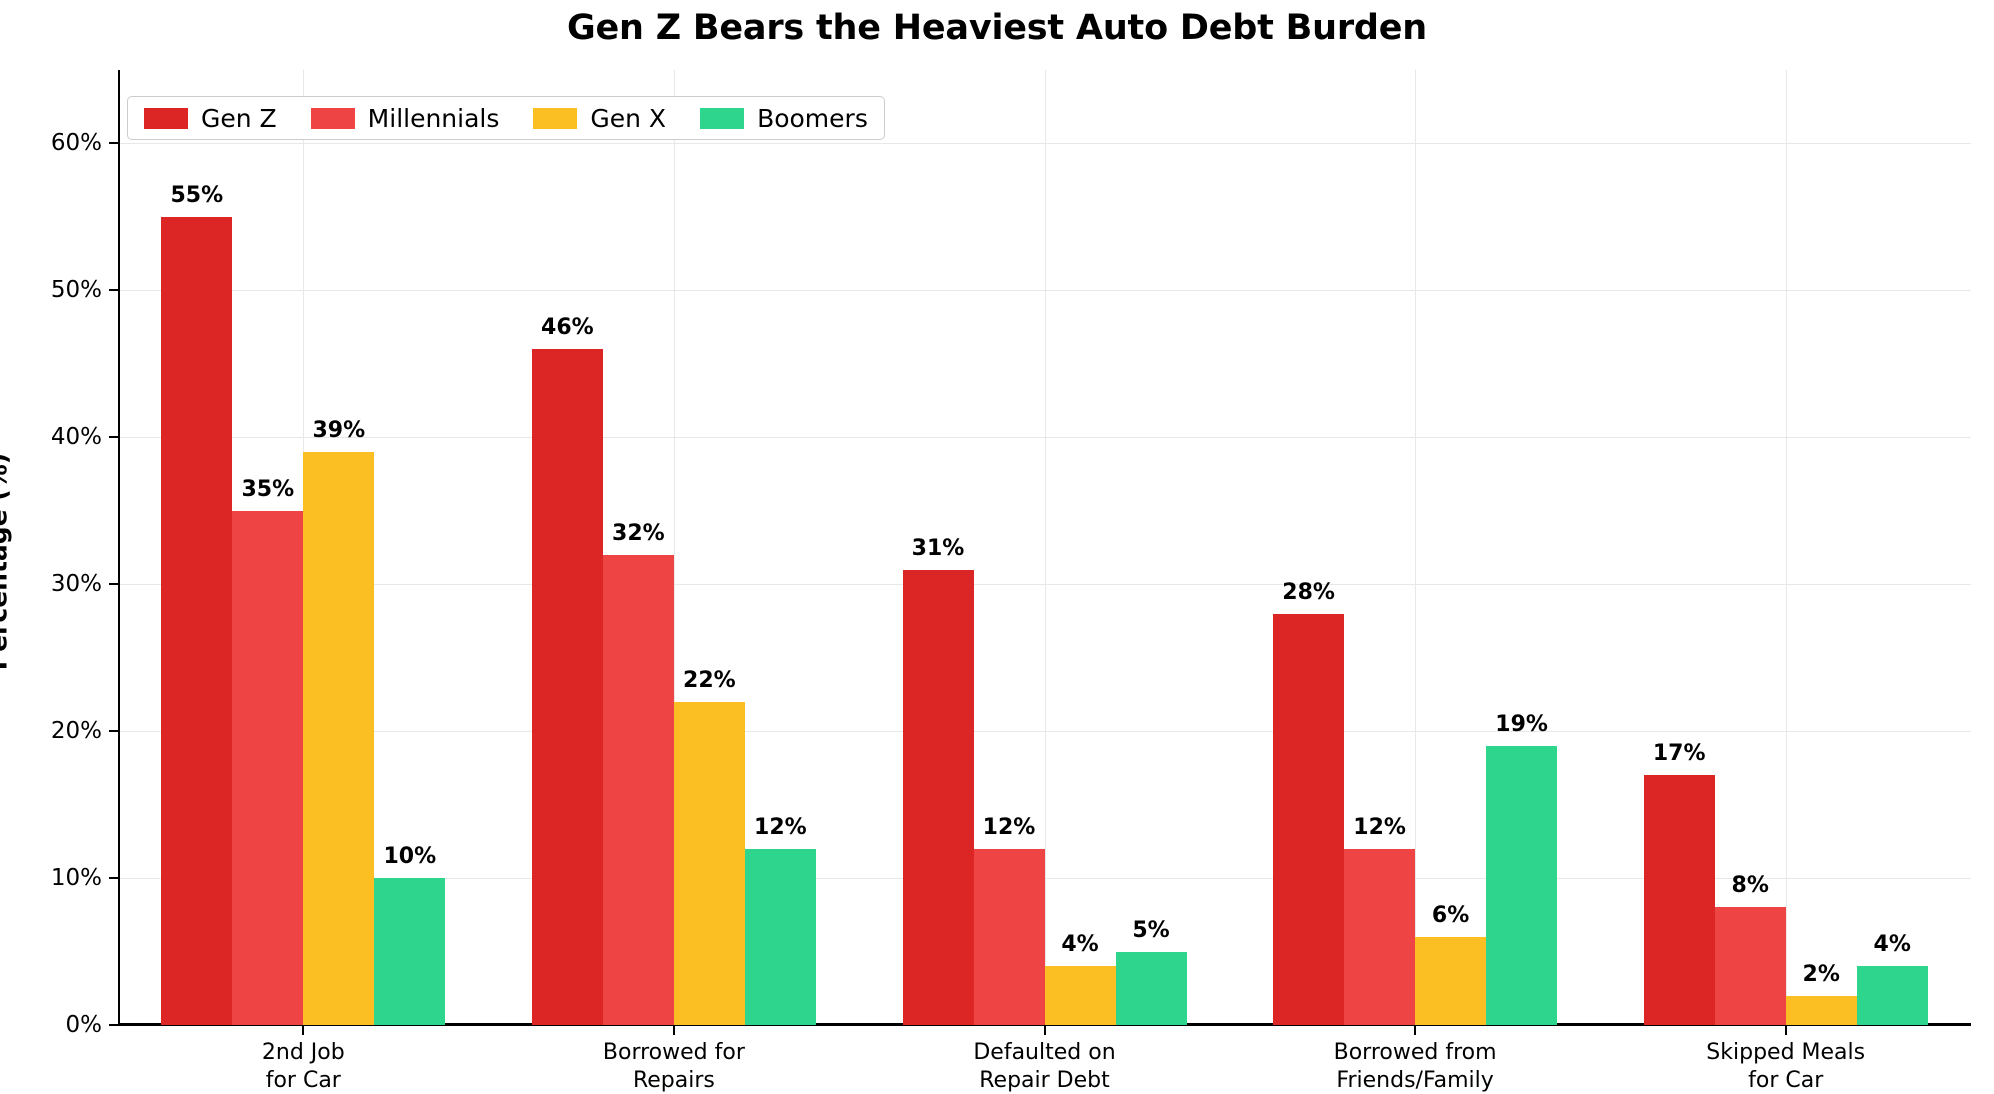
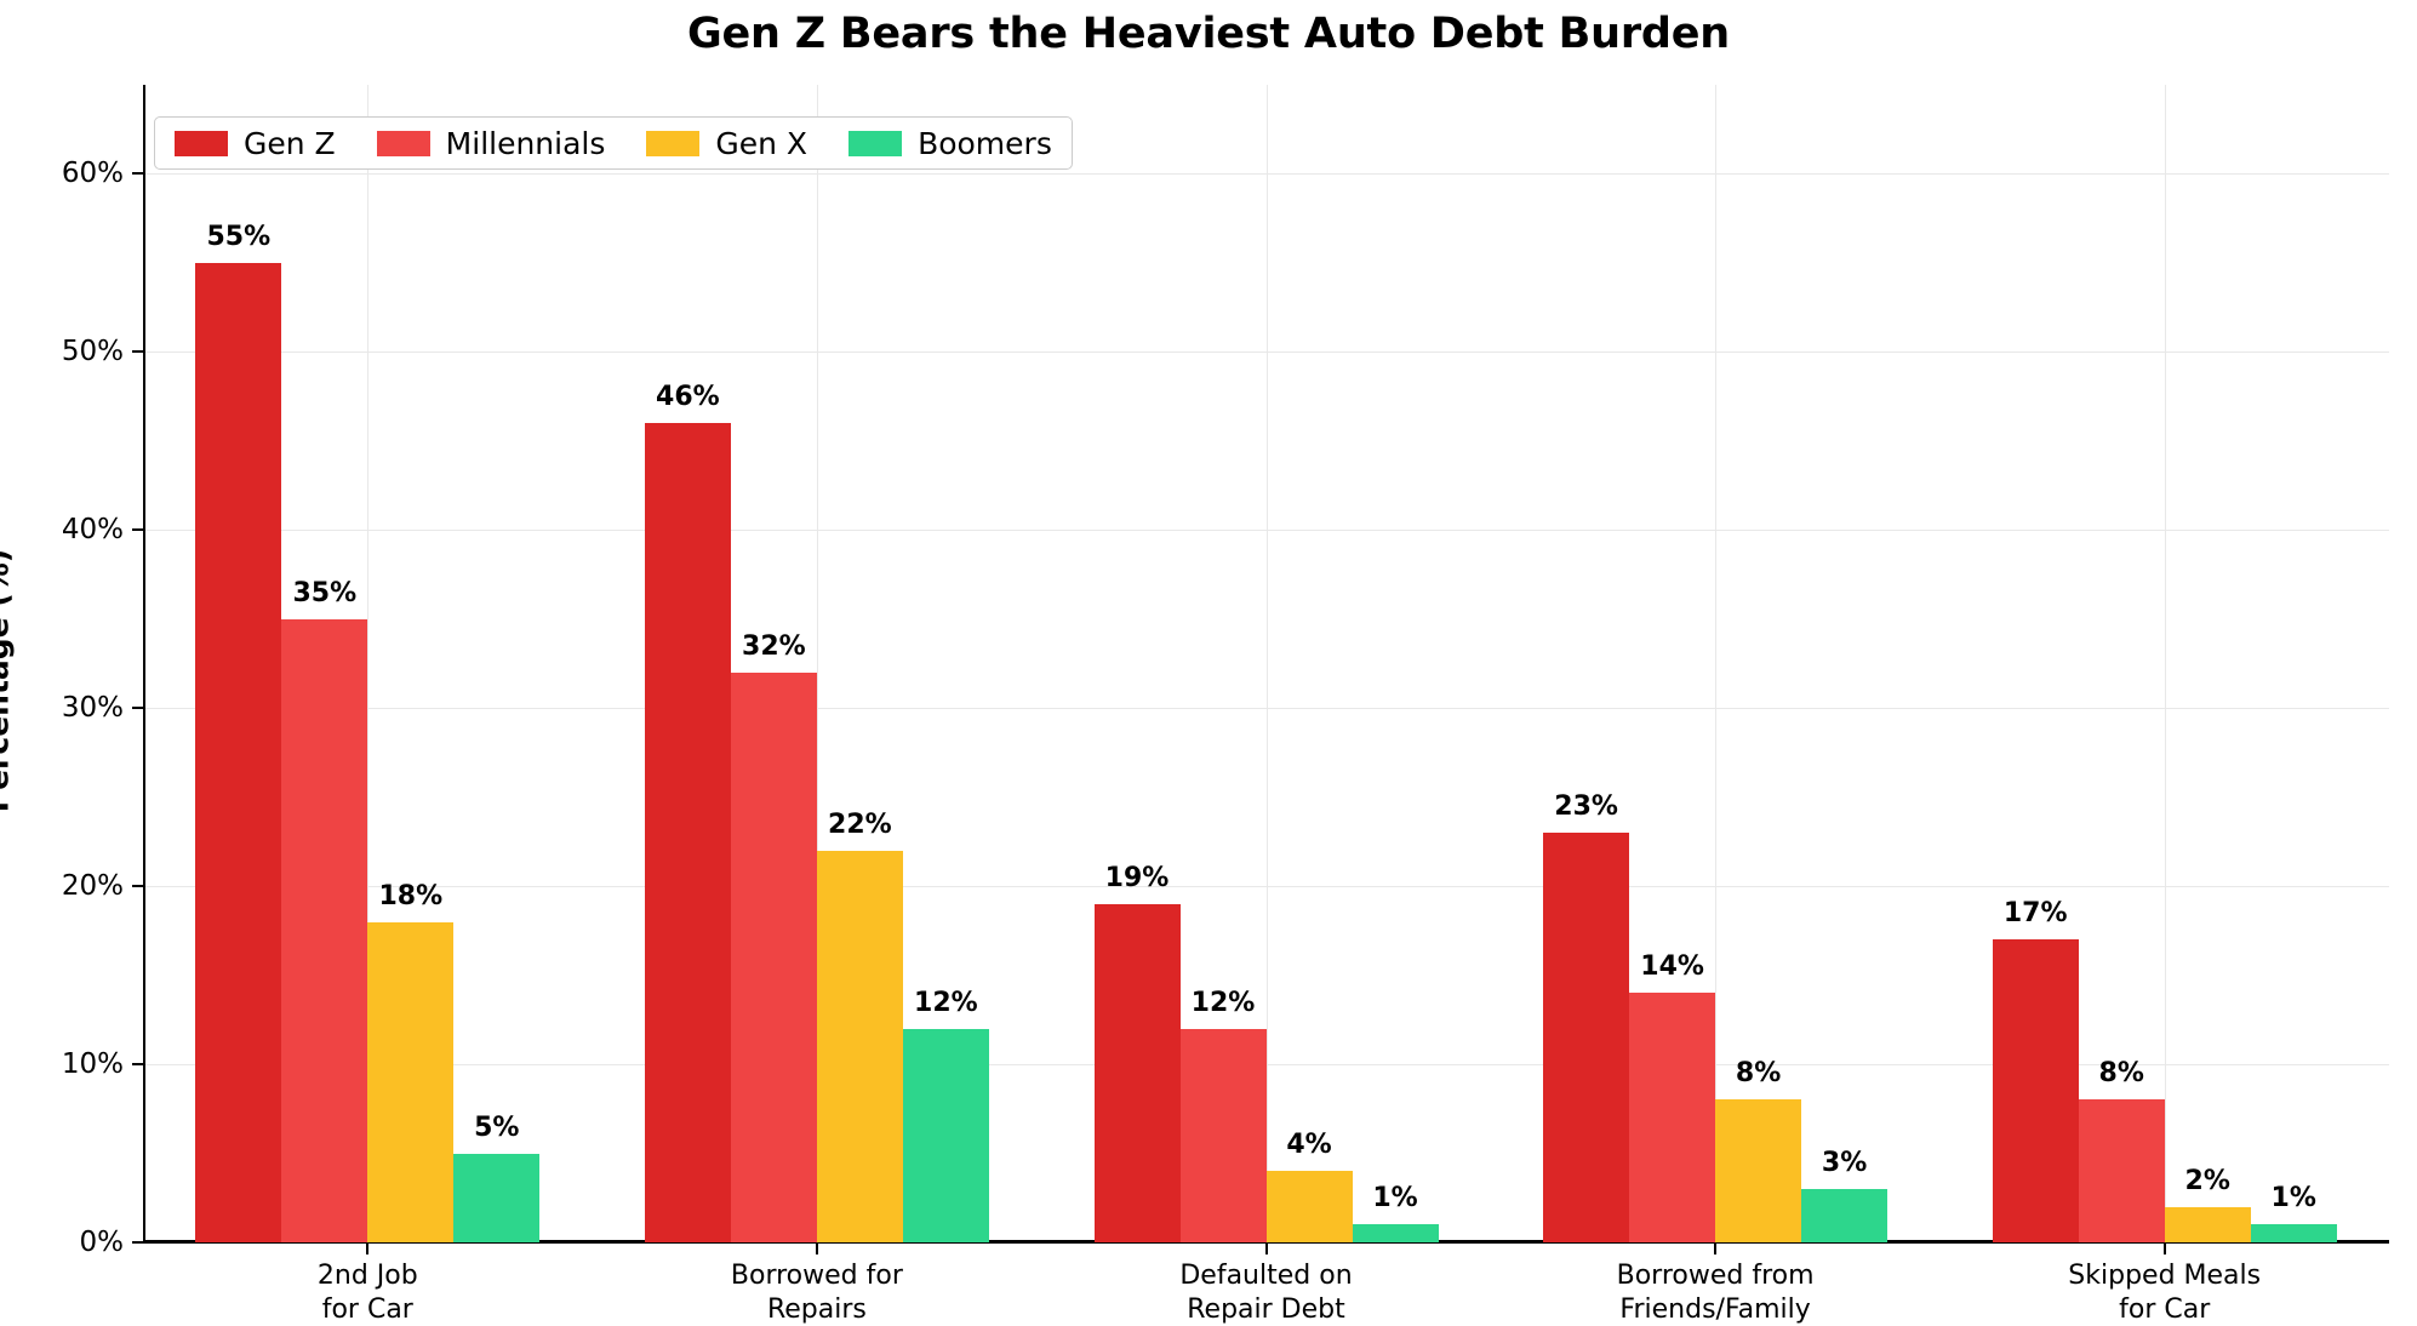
Gen X/2nd Job for Car: 39% -> 18%
Boomers/2nd Job for Car: 10% -> 5%
Gen Z/Defaulted on Repair Debt: 31% -> 19%
Boomers/Defaulted on Repair Debt: 5% -> 1%
Gen Z/Borrowed from Friends/Family: 28% -> 23%
Millennials/Borrowed from Friends/Family: 12% -> 14%
Gen X/Borrowed from Friends/Family: 6% -> 8%
Boomers/Borrowed from Friends/Family: 19% -> 3%
Boomers/Skipped Meals for Car: 4% -> 1%
